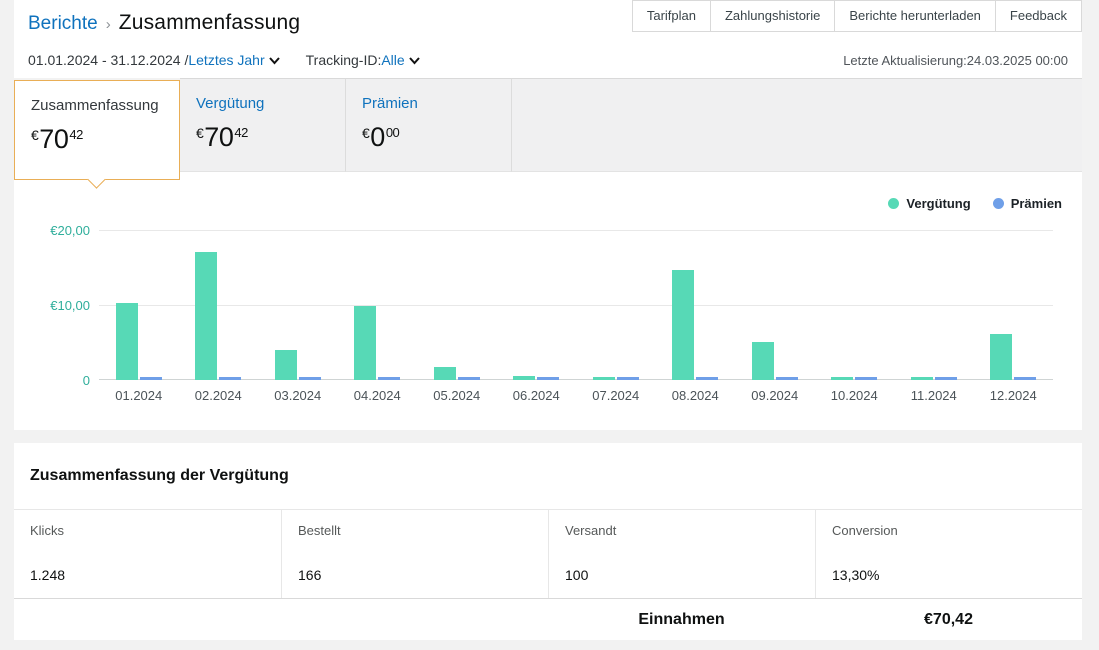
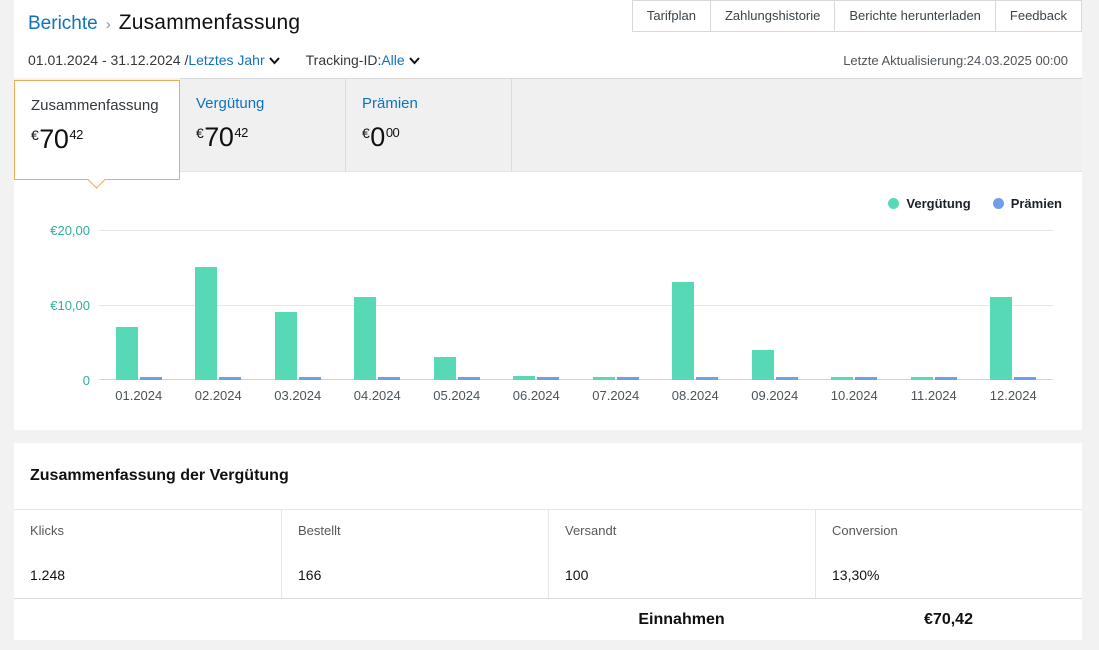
Vergütung/01.2024: €10 -> €7
Vergütung/02.2024: €17 -> €15
Vergütung/03.2024: €4 -> €9
Vergütung/04.2024: €10 -> €11
Vergütung/05.2024: €2 -> €3
Vergütung/08.2024: €15 -> €13
Vergütung/09.2024: €5 -> €4
Vergütung/12.2024: €6 -> €11
